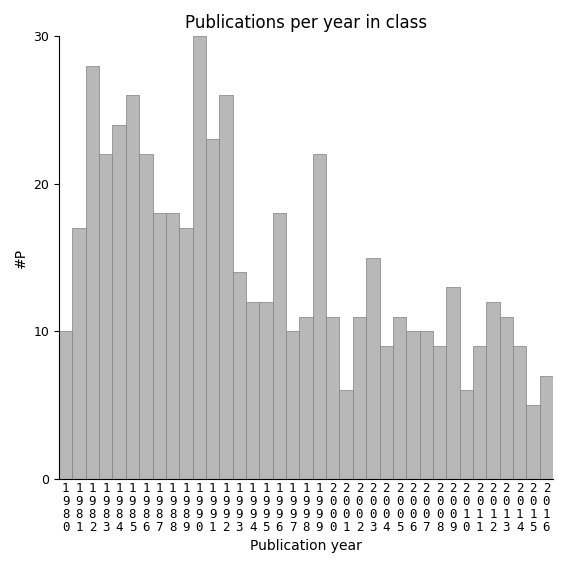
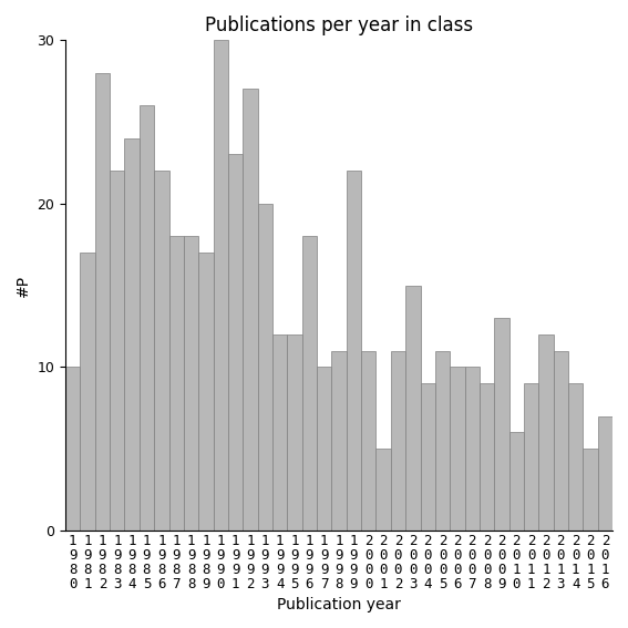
1 9 9 2: 26 -> 27
1 9 9 3: 14 -> 20
2 0 0 1: 6 -> 5
